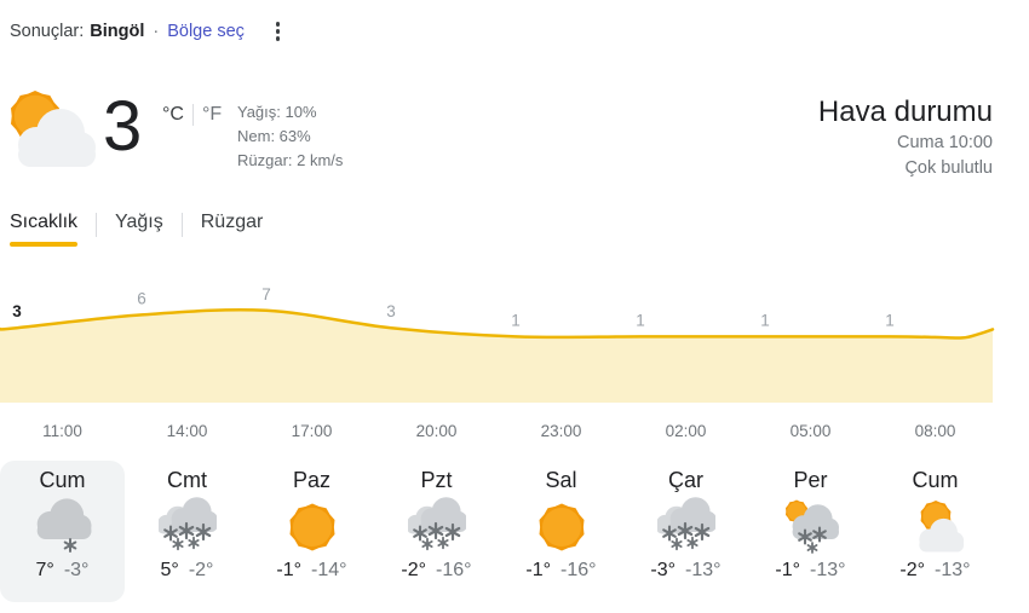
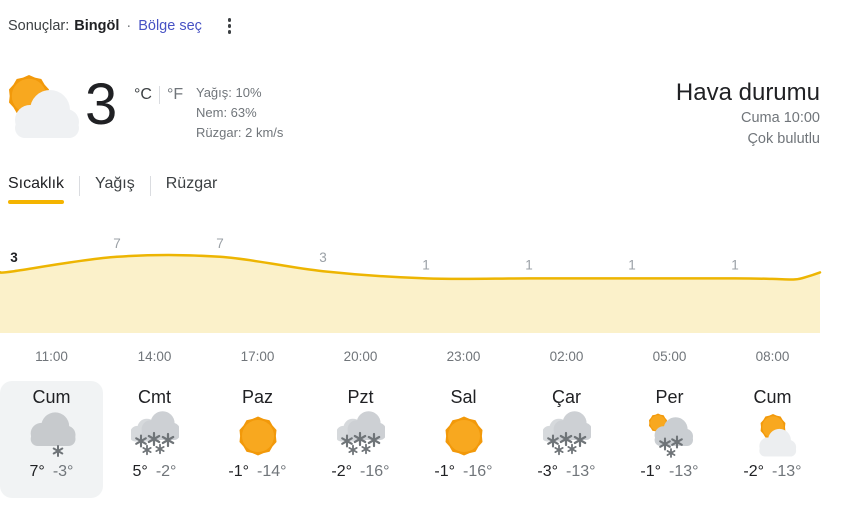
14:00: 6 -> 7
